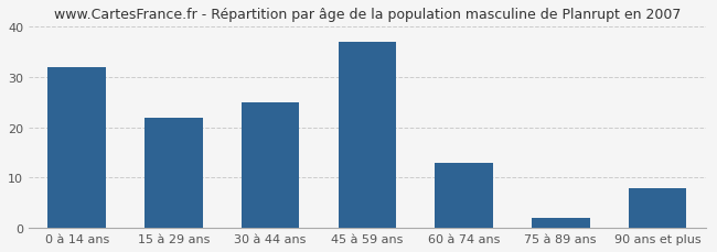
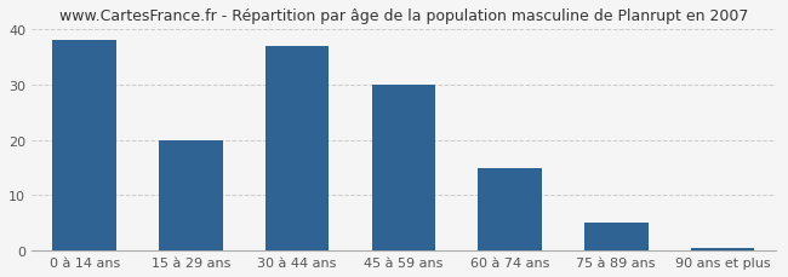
0 à 14 ans: 32.0 -> 38.0
15 à 29 ans: 22.0 -> 20.0
30 à 44 ans: 25.0 -> 37.0
45 à 59 ans: 37.0 -> 30.0
60 à 74 ans: 13.0 -> 15.0
75 à 89 ans: 2.0 -> 5.0
90 ans et plus: 8.0 -> 0.5
